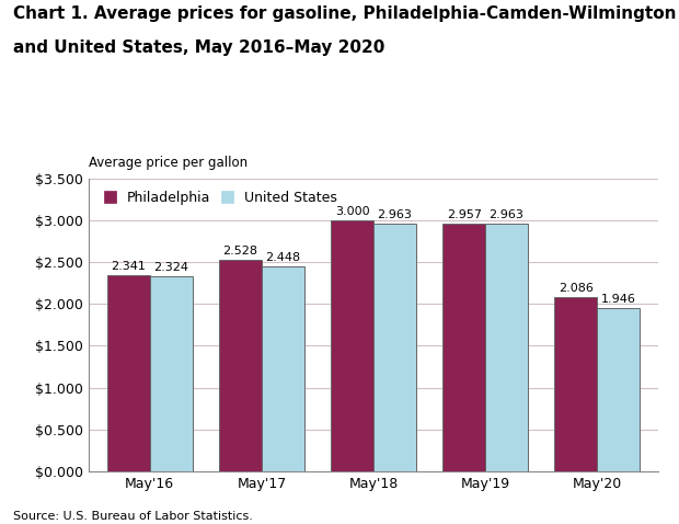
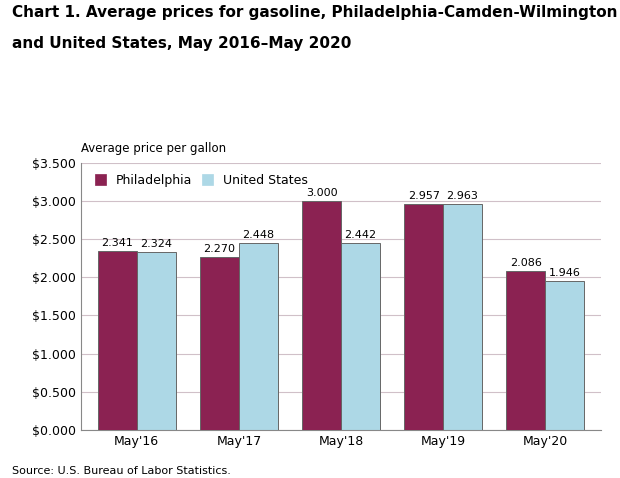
Philadelphia/May'17: 2.528 -> 2.270
United States/May'18: 2.963 -> 2.442
